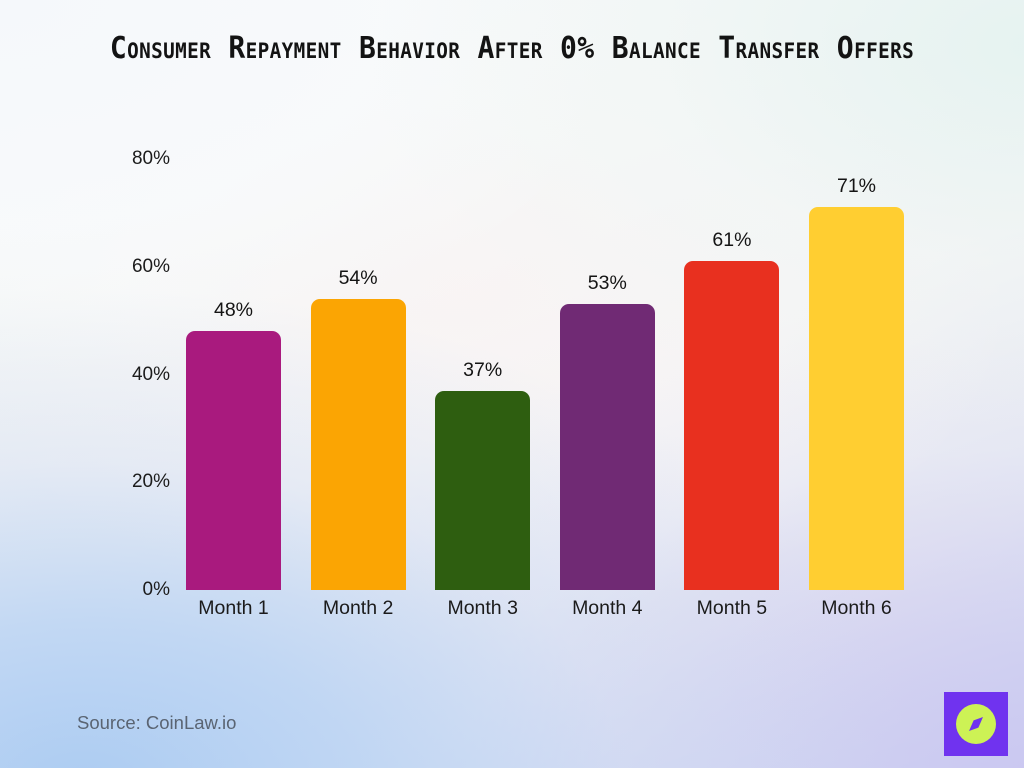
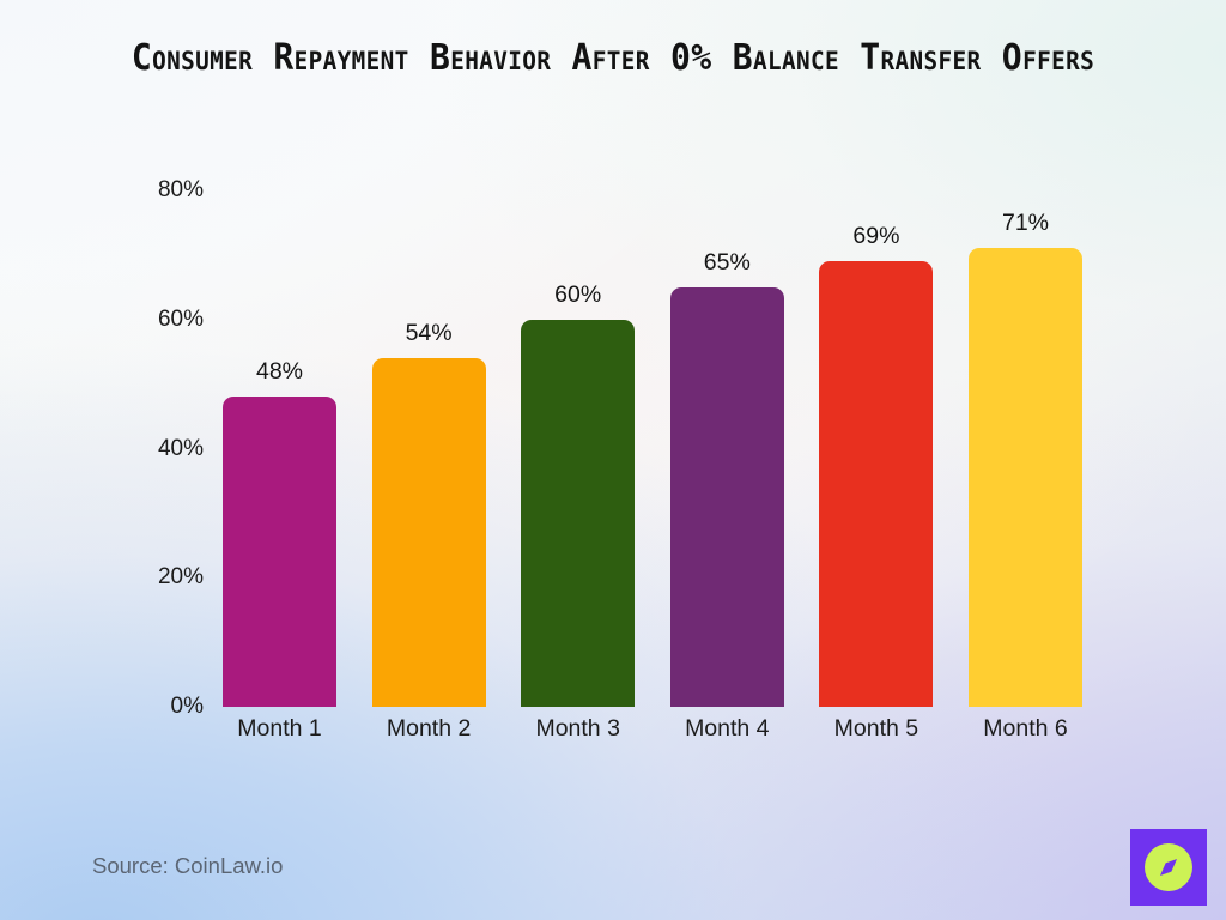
Month 3: 37% -> 60%
Month 4: 53% -> 65%
Month 5: 61% -> 69%
